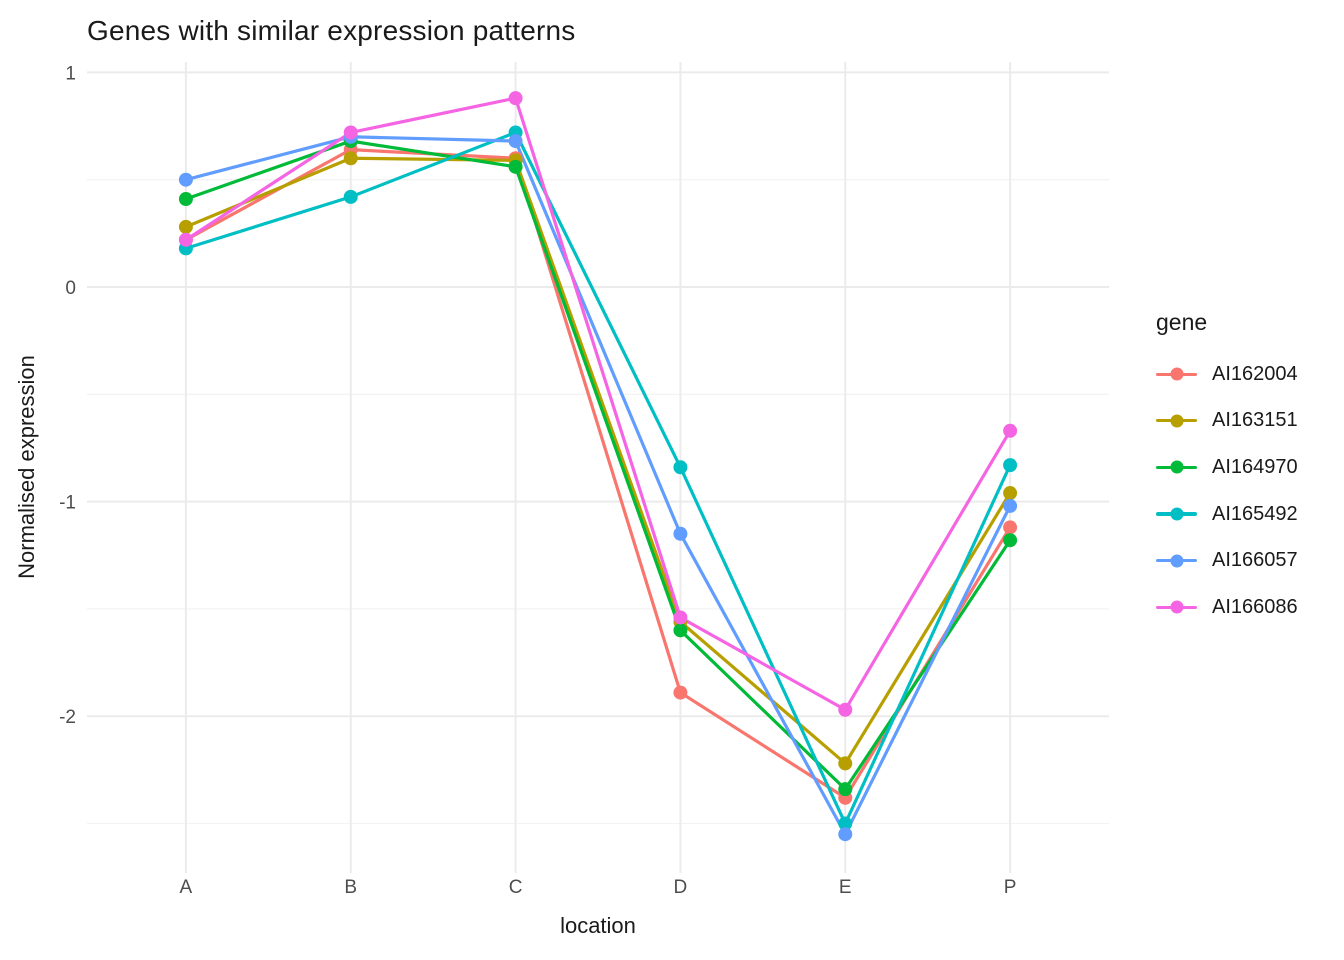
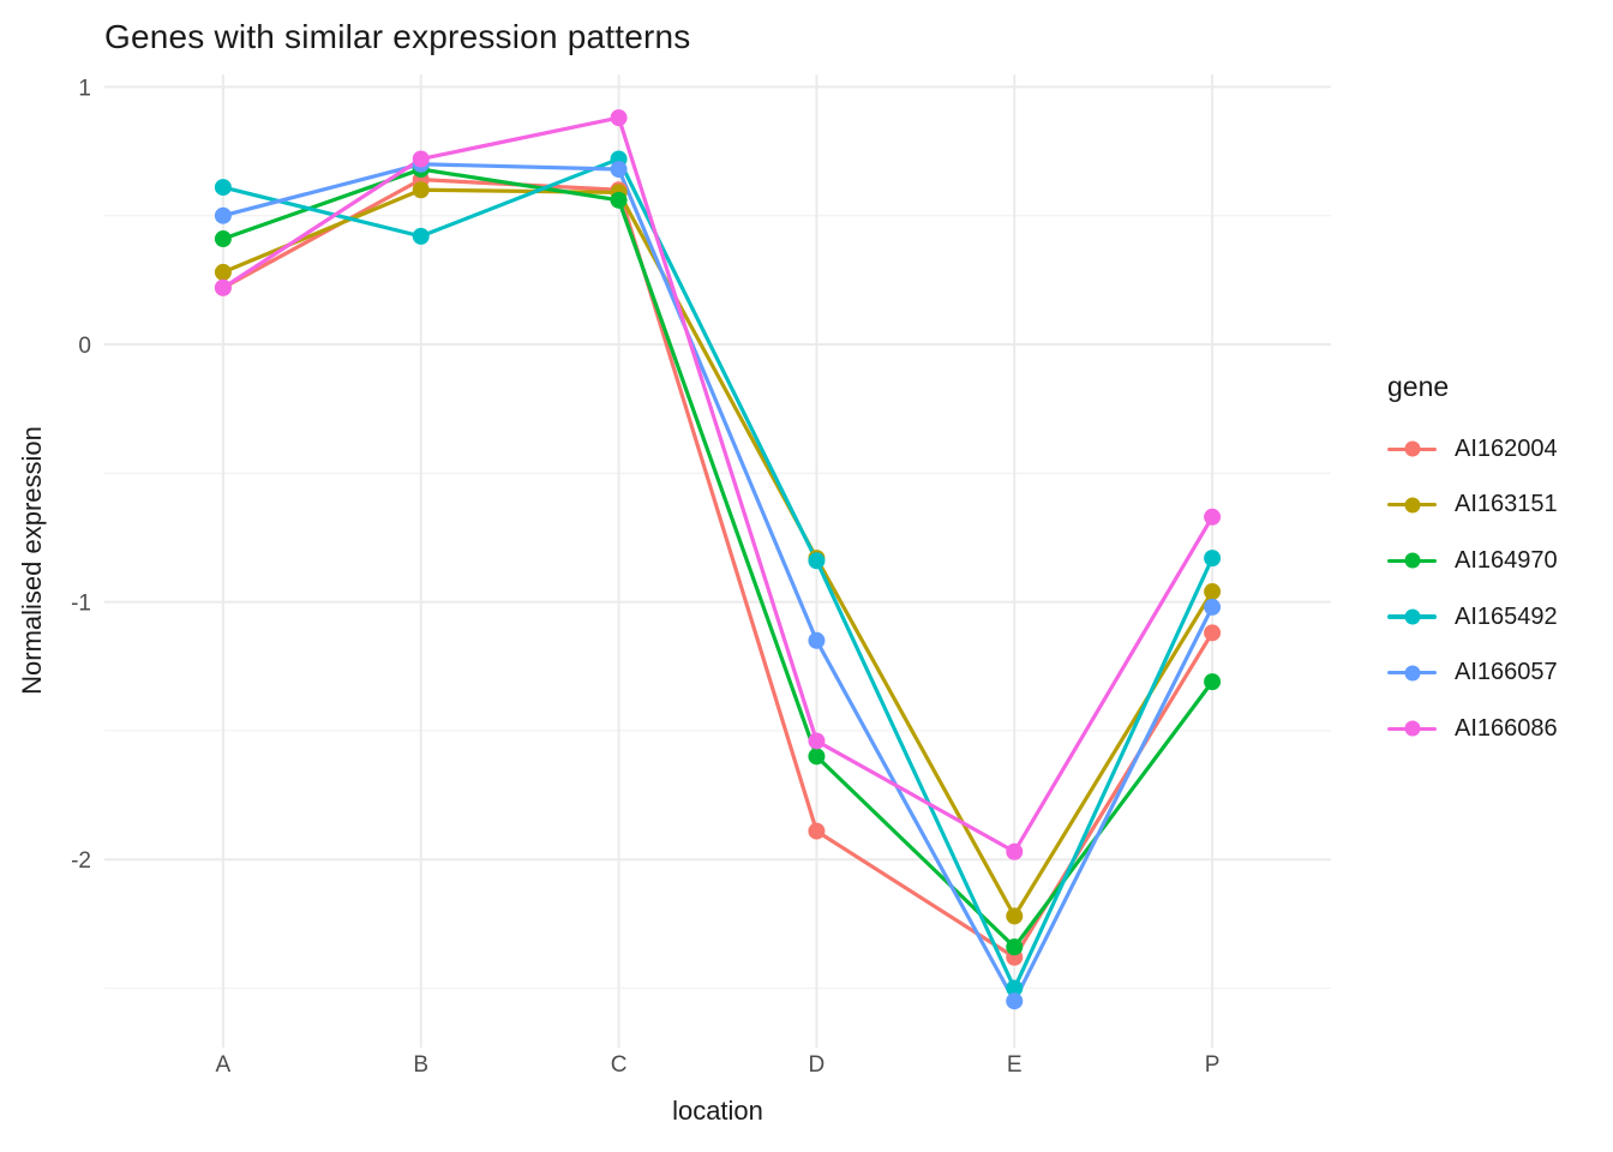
AI165492/A: 0.18 -> 0.61
AI163151/D: -1.56 -> -0.83
AI164970/P: -1.18 -> -1.31
